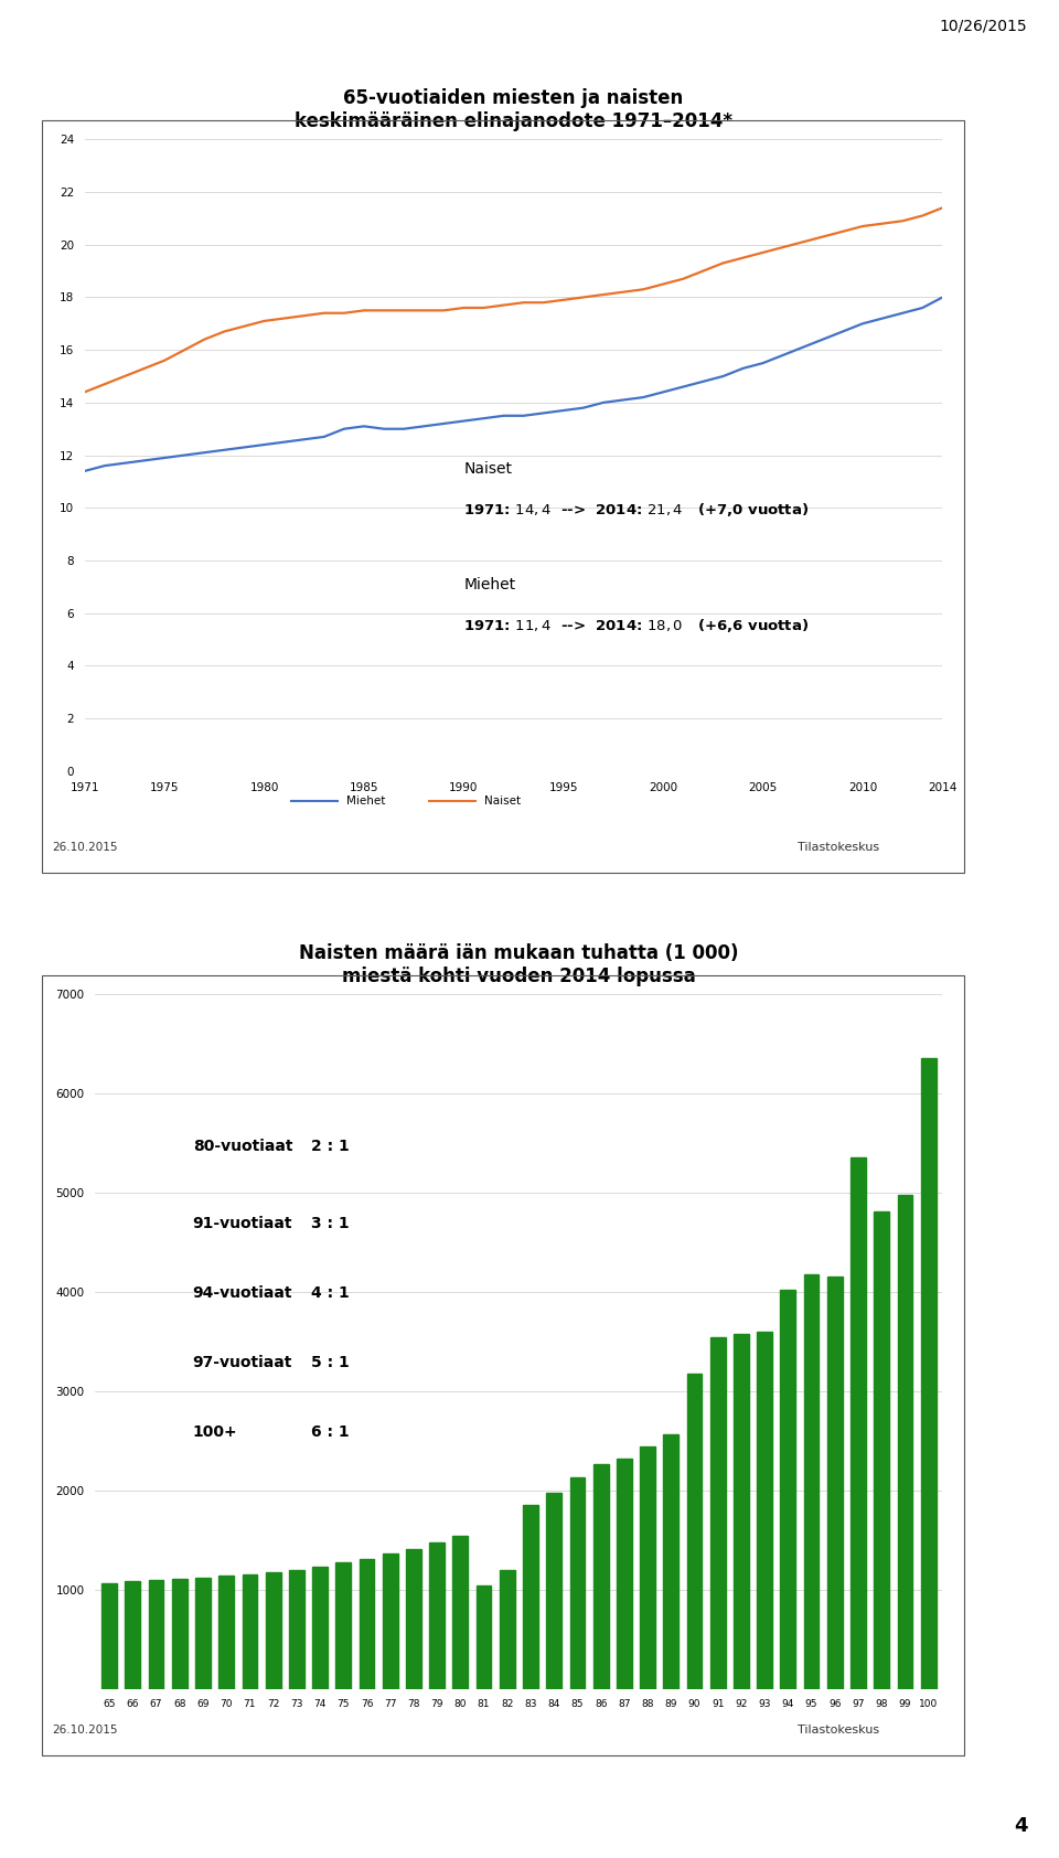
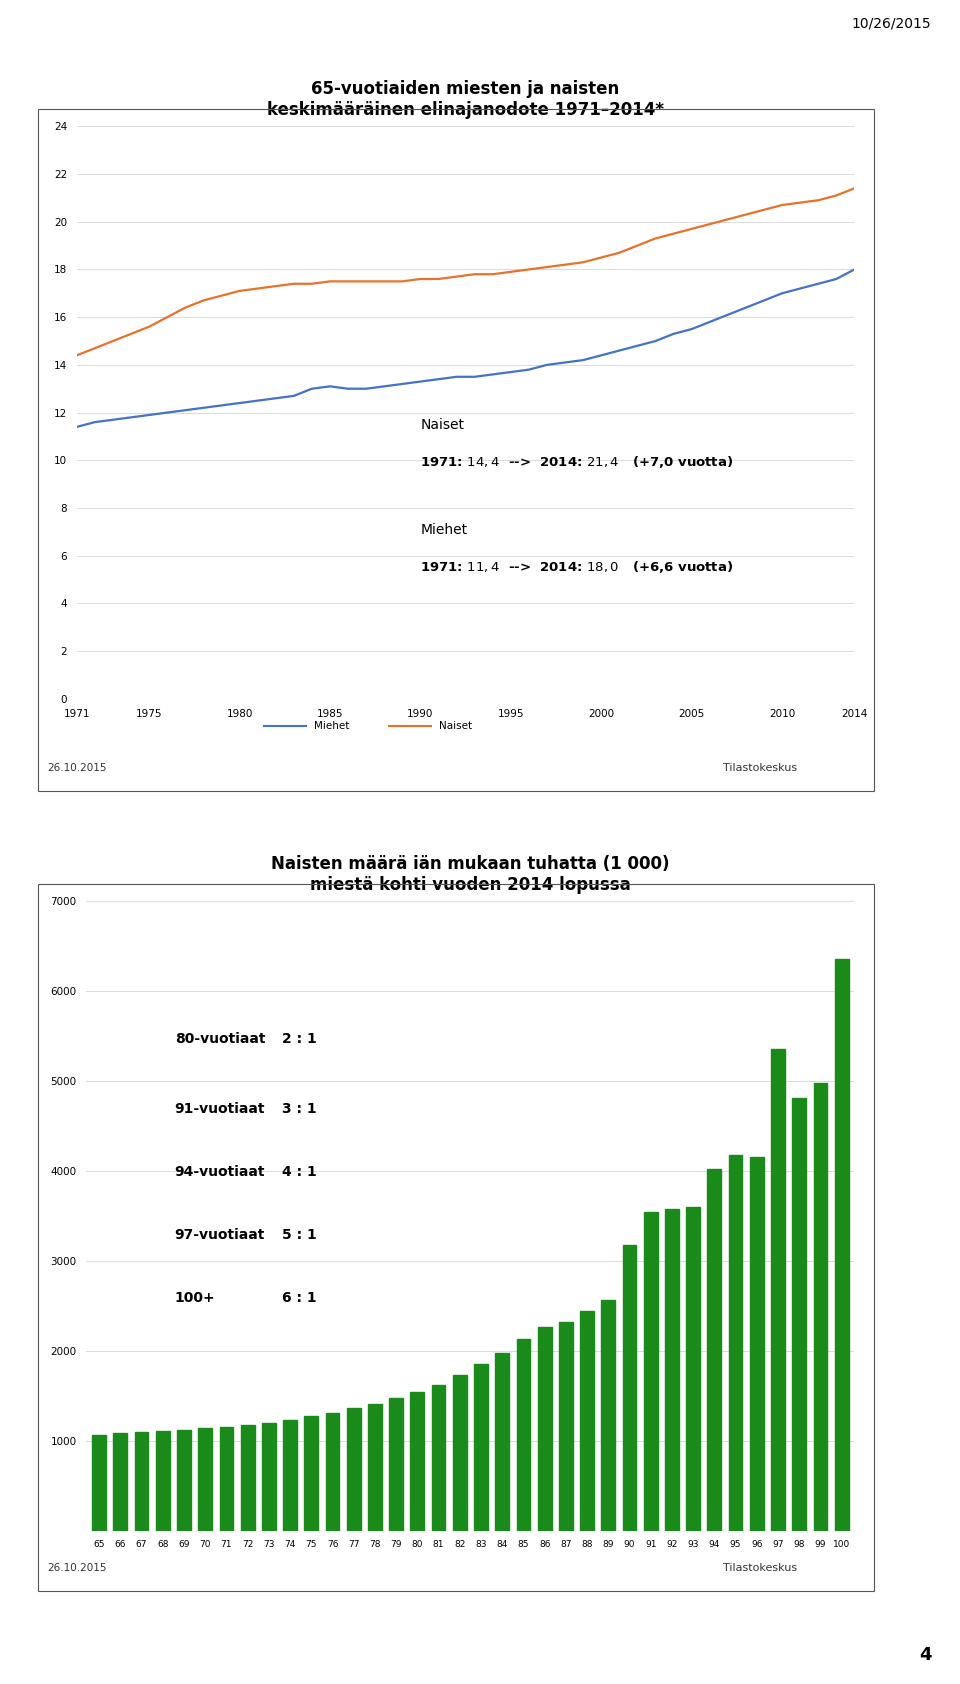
81: 1040 -> 1620
82: 1200 -> 1730
